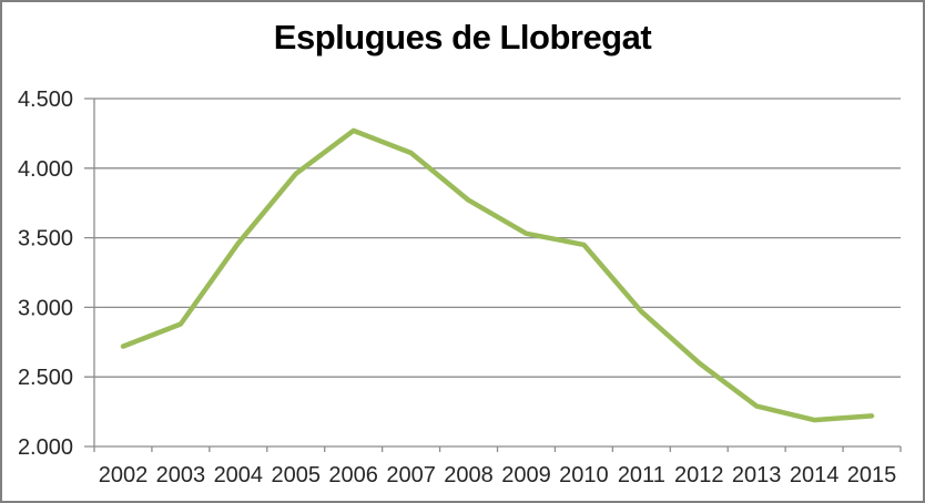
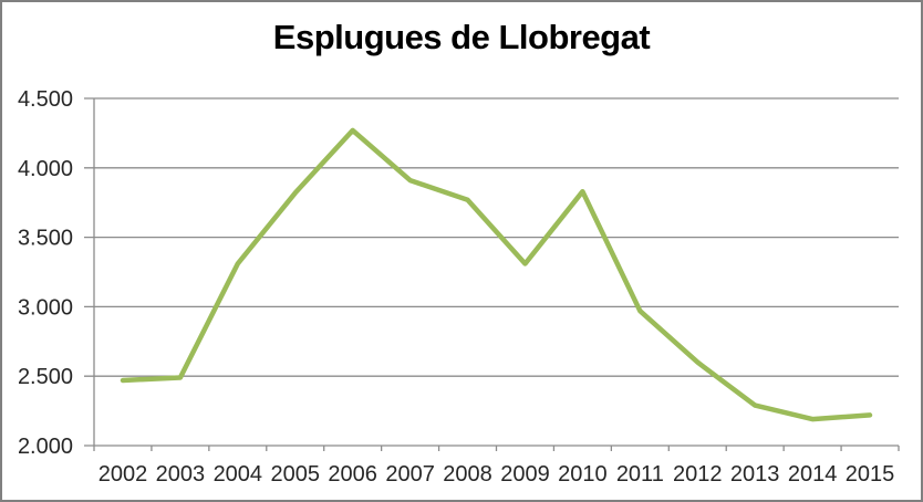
2002: 2720 -> 2470
2003: 2880 -> 2490
2004: 3460 -> 3310
2005: 3960 -> 3820
2007: 4110 -> 3910
2009: 3530 -> 3310
2010: 3450 -> 3830
